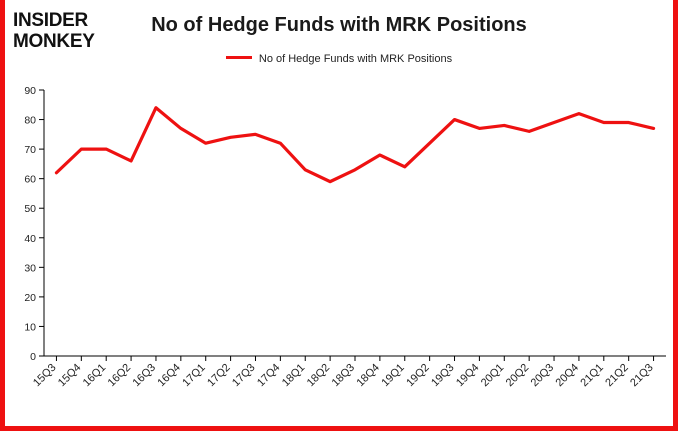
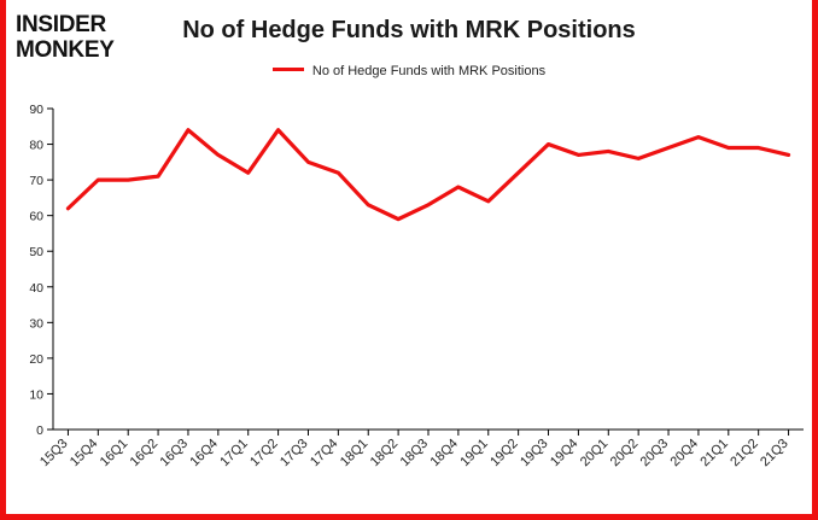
16Q2: 66 -> 71
17Q2: 74 -> 84
